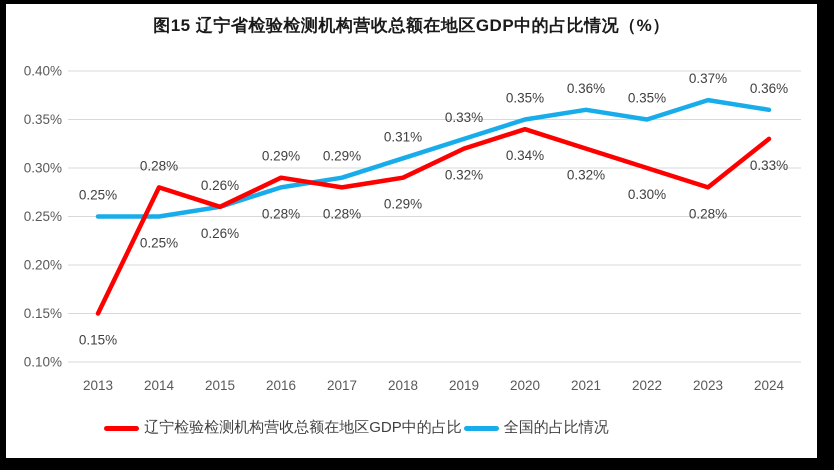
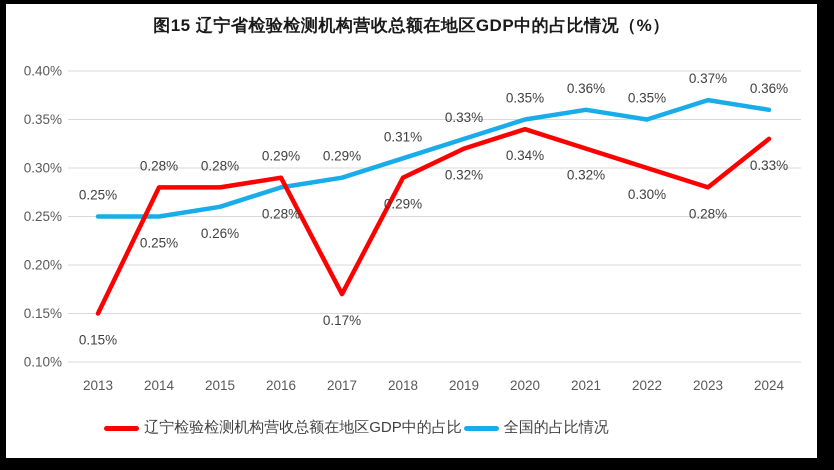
辽宁检验检测机构营收总额在地区GDP中的占比/2015: 0.26% -> 0.28%
辽宁检验检测机构营收总额在地区GDP中的占比/2017: 0.28% -> 0.17%
